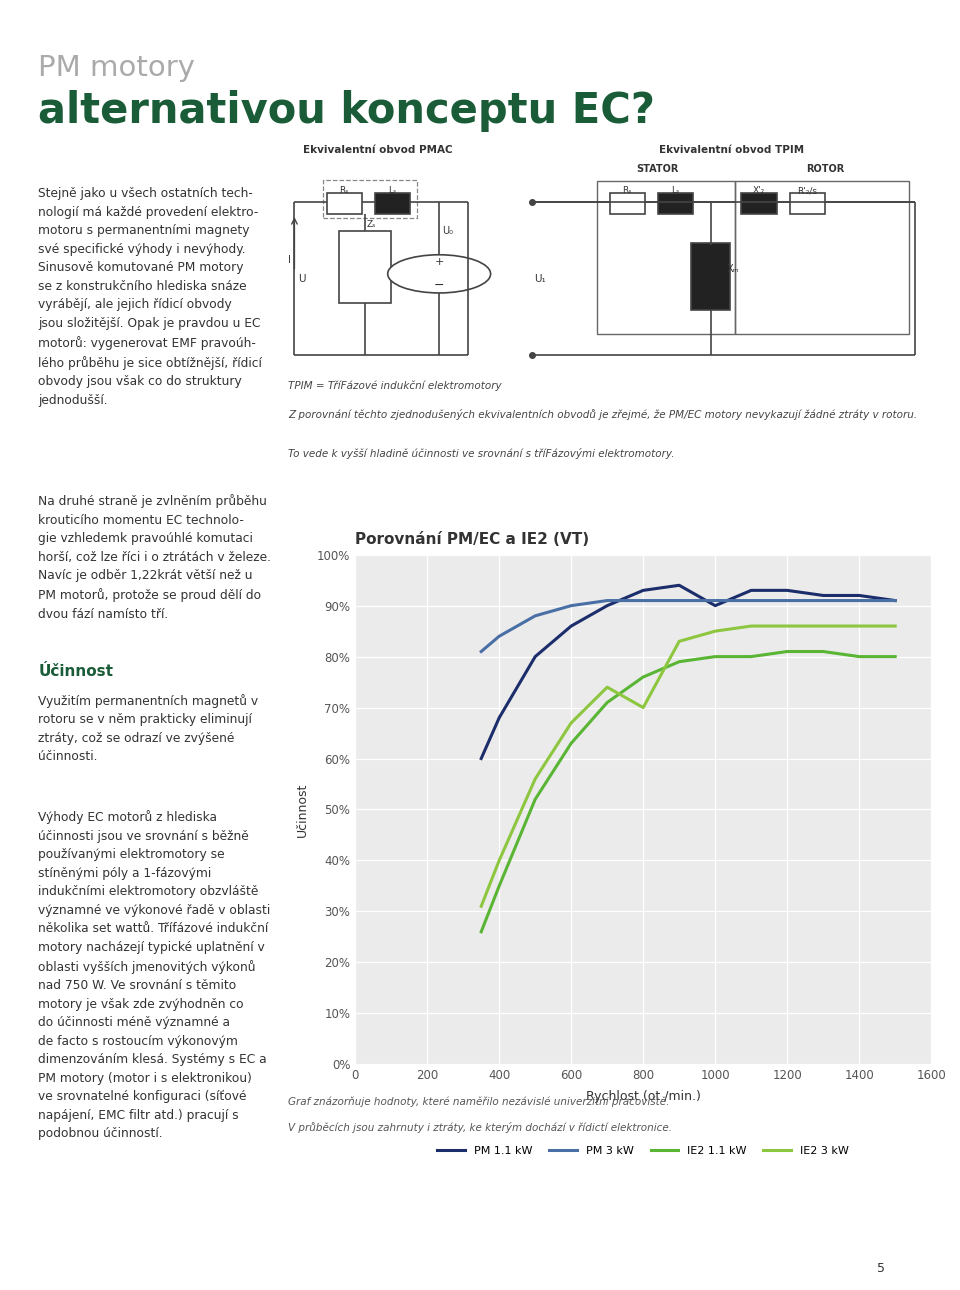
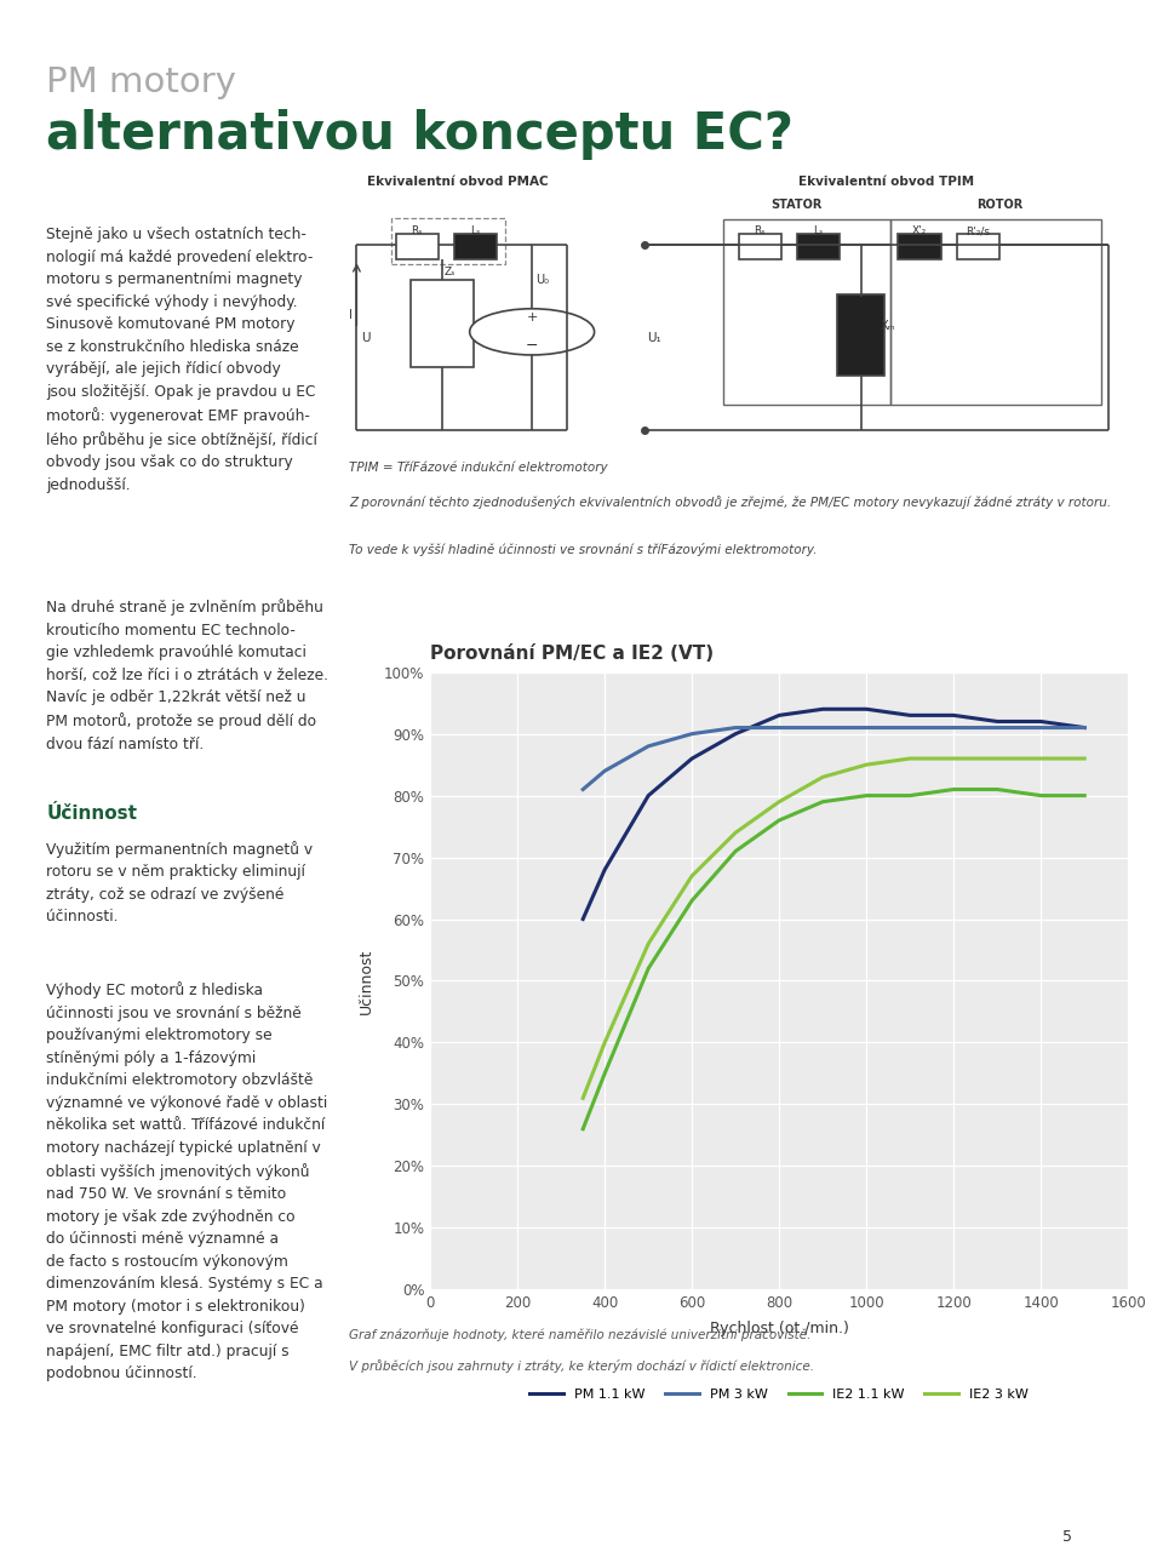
IE2 3 kW/800: 70% -> 79%
PM 1.1 kW/1000: 90% -> 94%
